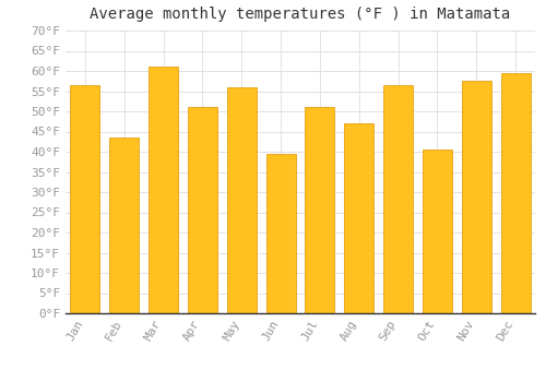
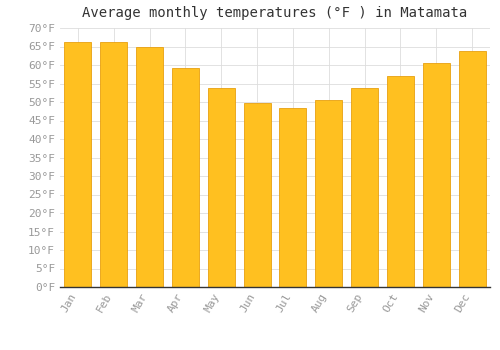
Jan: 56.5°F -> 66.2°F
Feb: 43.5°F -> 66.3°F
Mar: 61.0°F -> 64.8°F
Apr: 51.0°F -> 59.2°F
May: 56.0°F -> 53.8°F
Jun: 39.5°F -> 49.8°F
Jul: 51.0°F -> 48.4°F
Aug: 47.0°F -> 50.5°F
Sep: 56.5°F -> 53.8°F
Oct: 40.5°F -> 57.0°F
Nov: 57.5°F -> 60.6°F
Dec: 59.5°F -> 63.9°F
